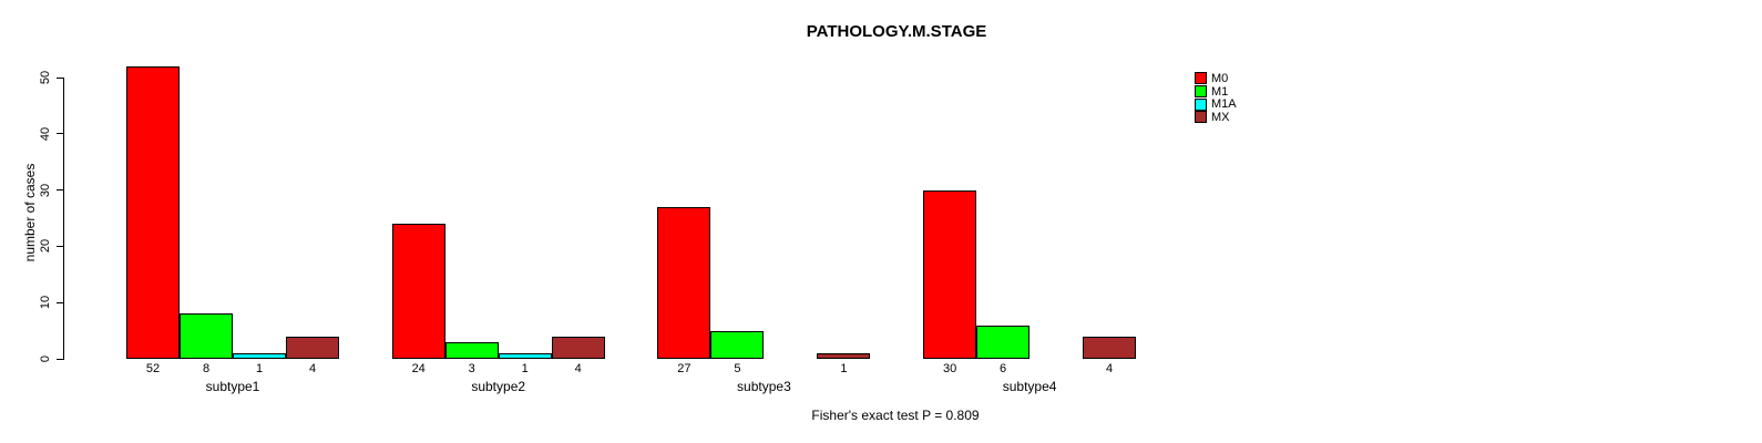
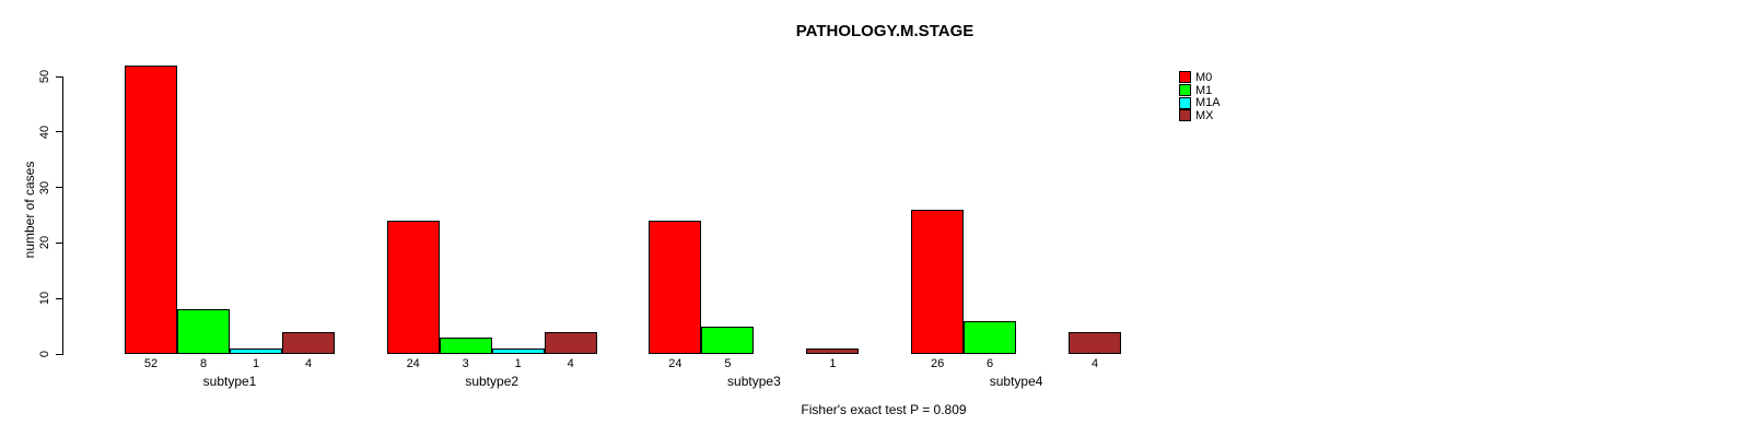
M0/subtype3: 27 -> 24
M0/subtype4: 30 -> 26
